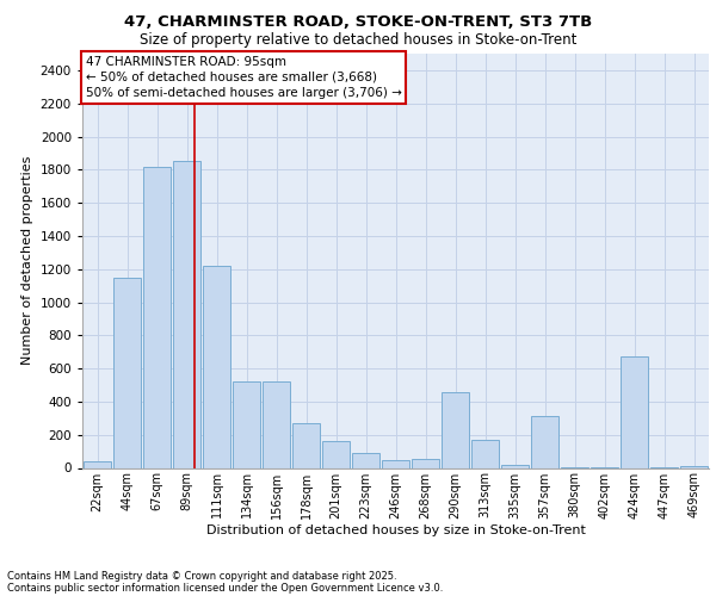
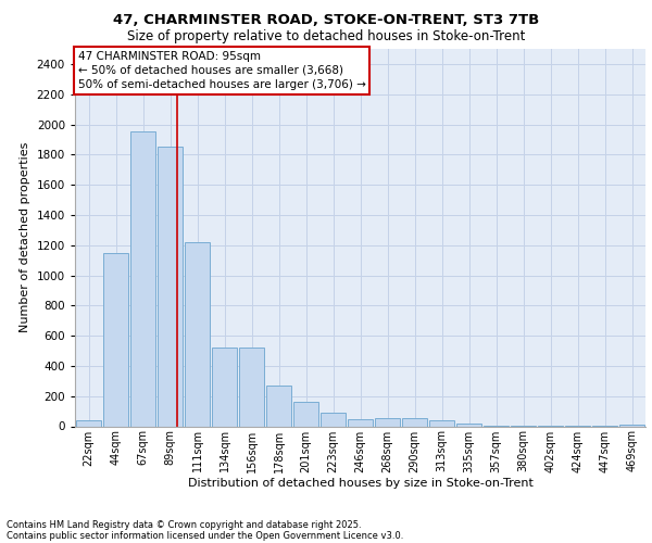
67sqm: 1820 -> 1950
290sqm: 460 -> 60
313sqm: 170 -> 40
357sqm: 310 -> 0
424sqm: 670 -> 0
